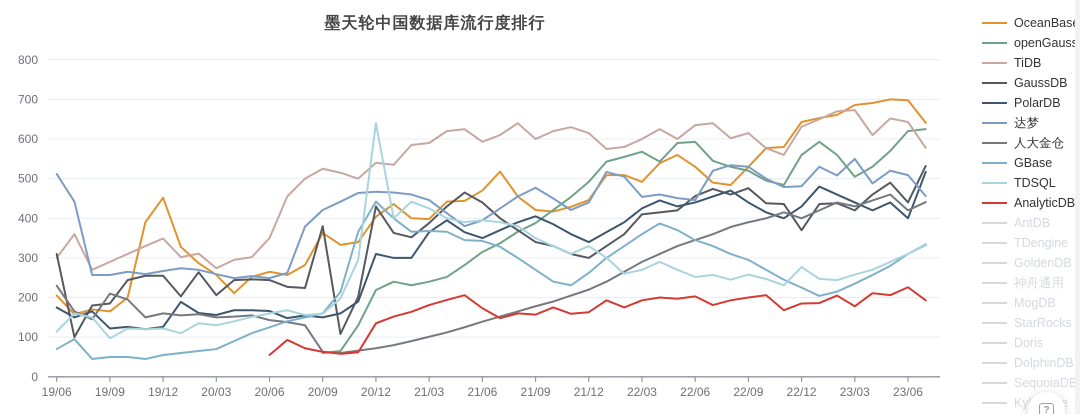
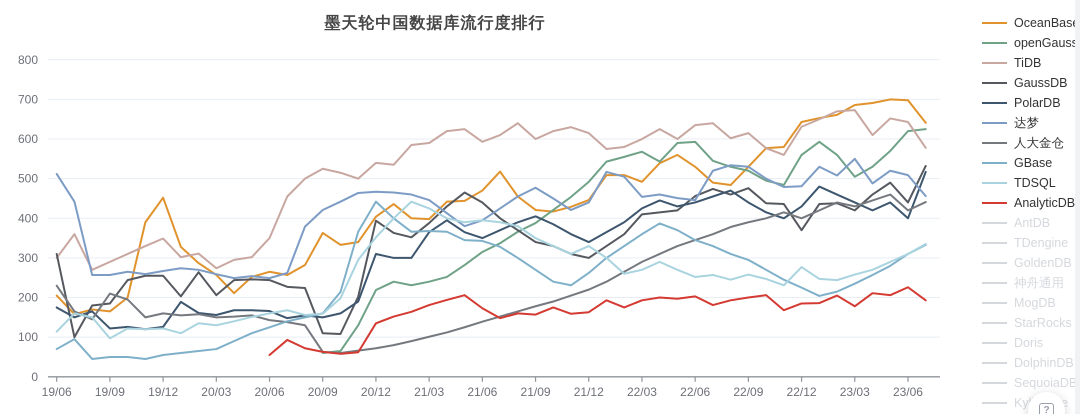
GaussDB/20/09: 380 -> 110
GaussDB/20/12: 430 -> 390
TDSQL/20/12: 640 -> 350
